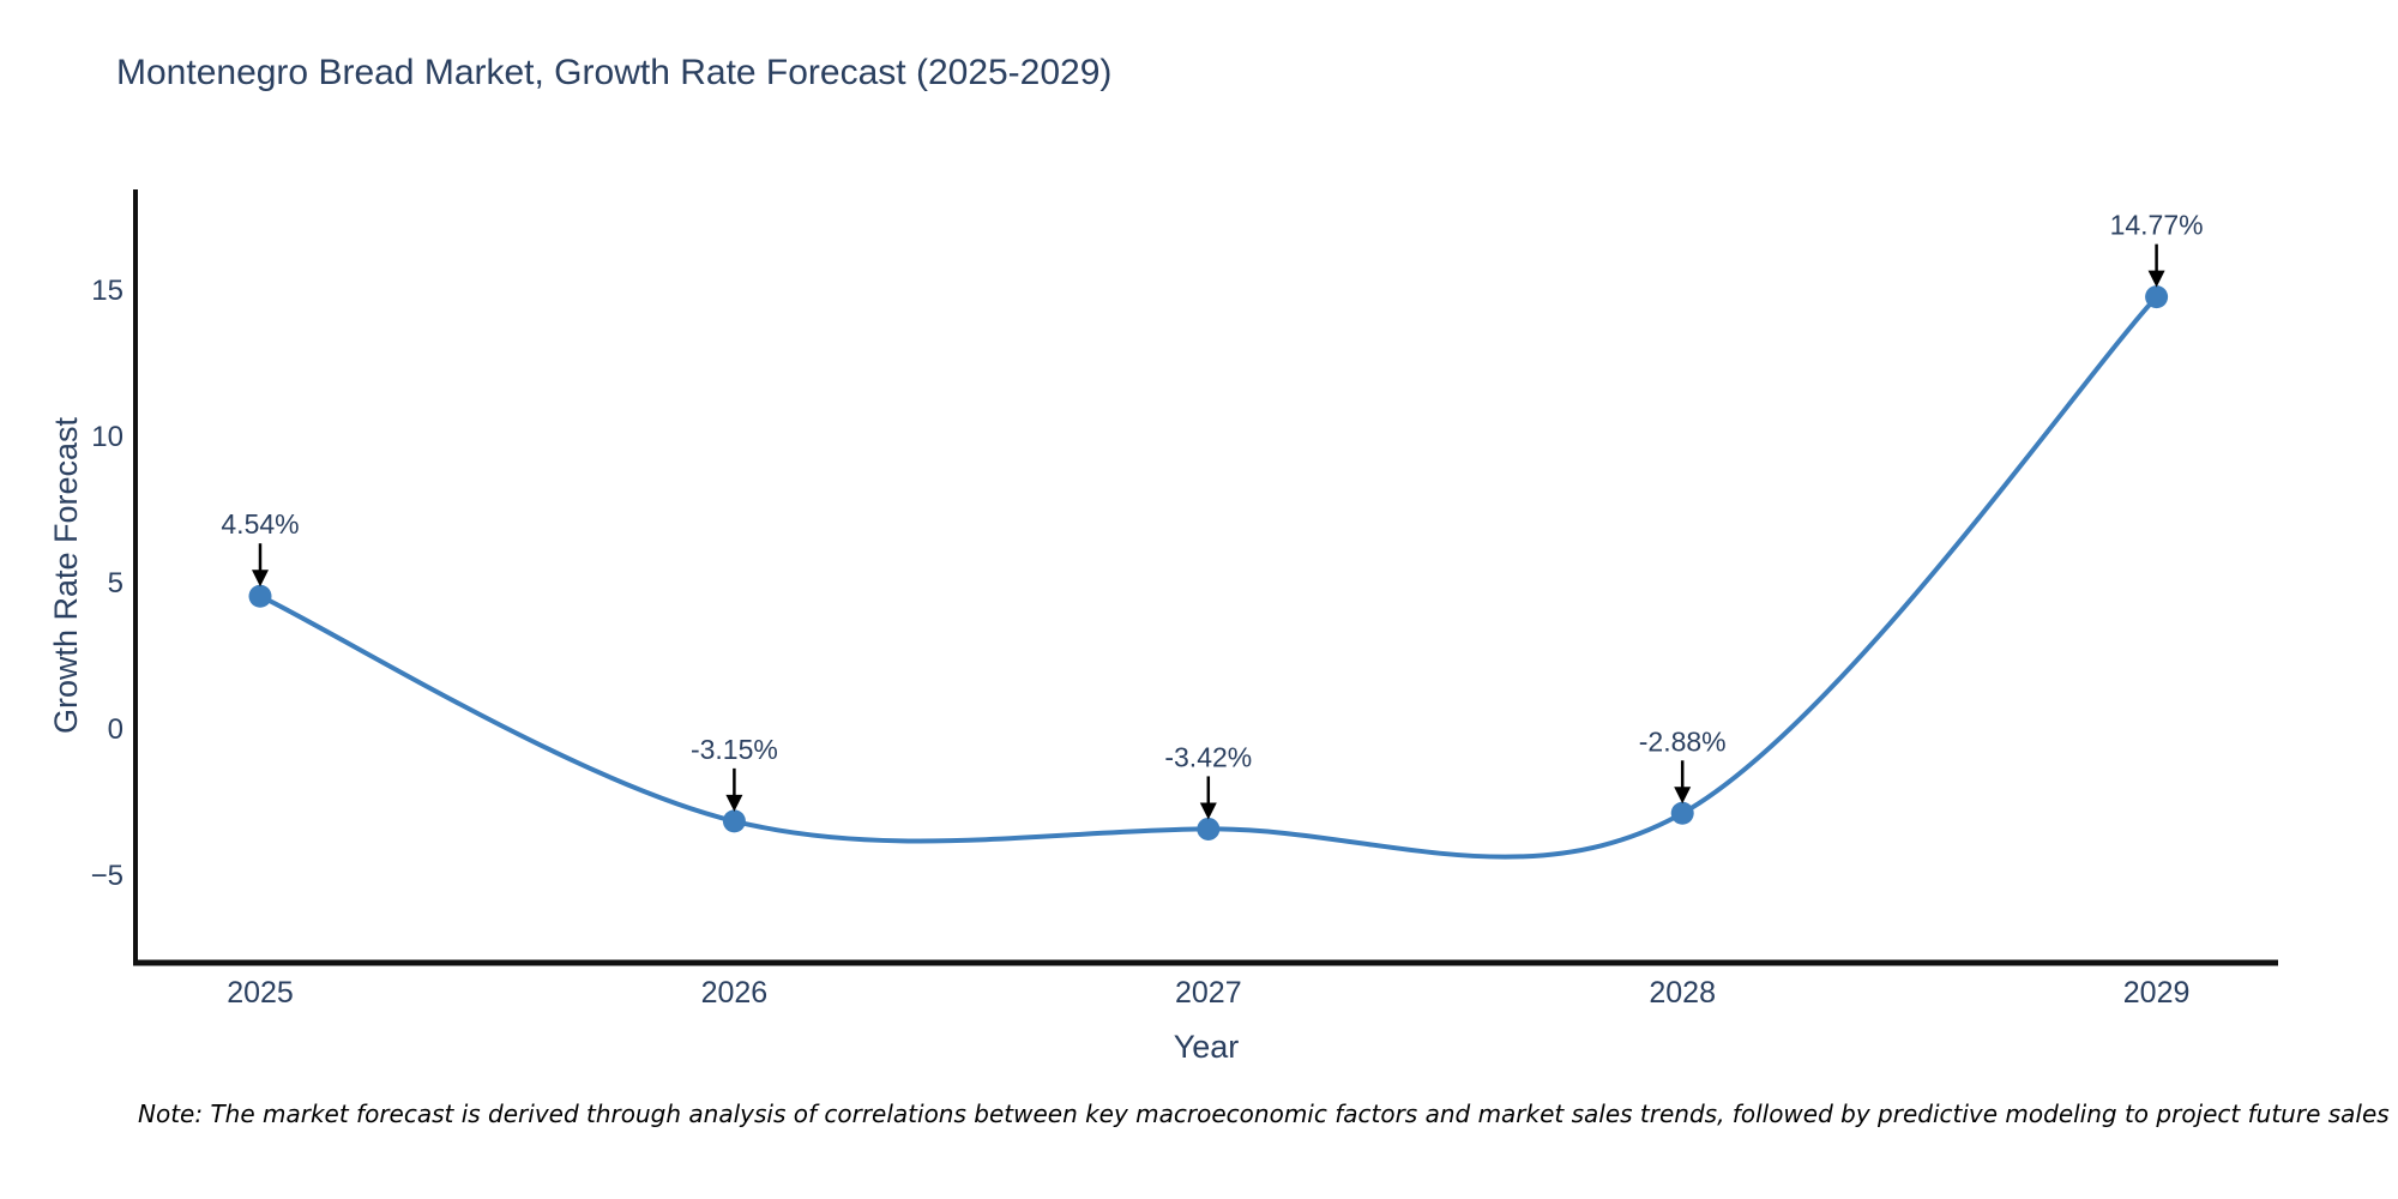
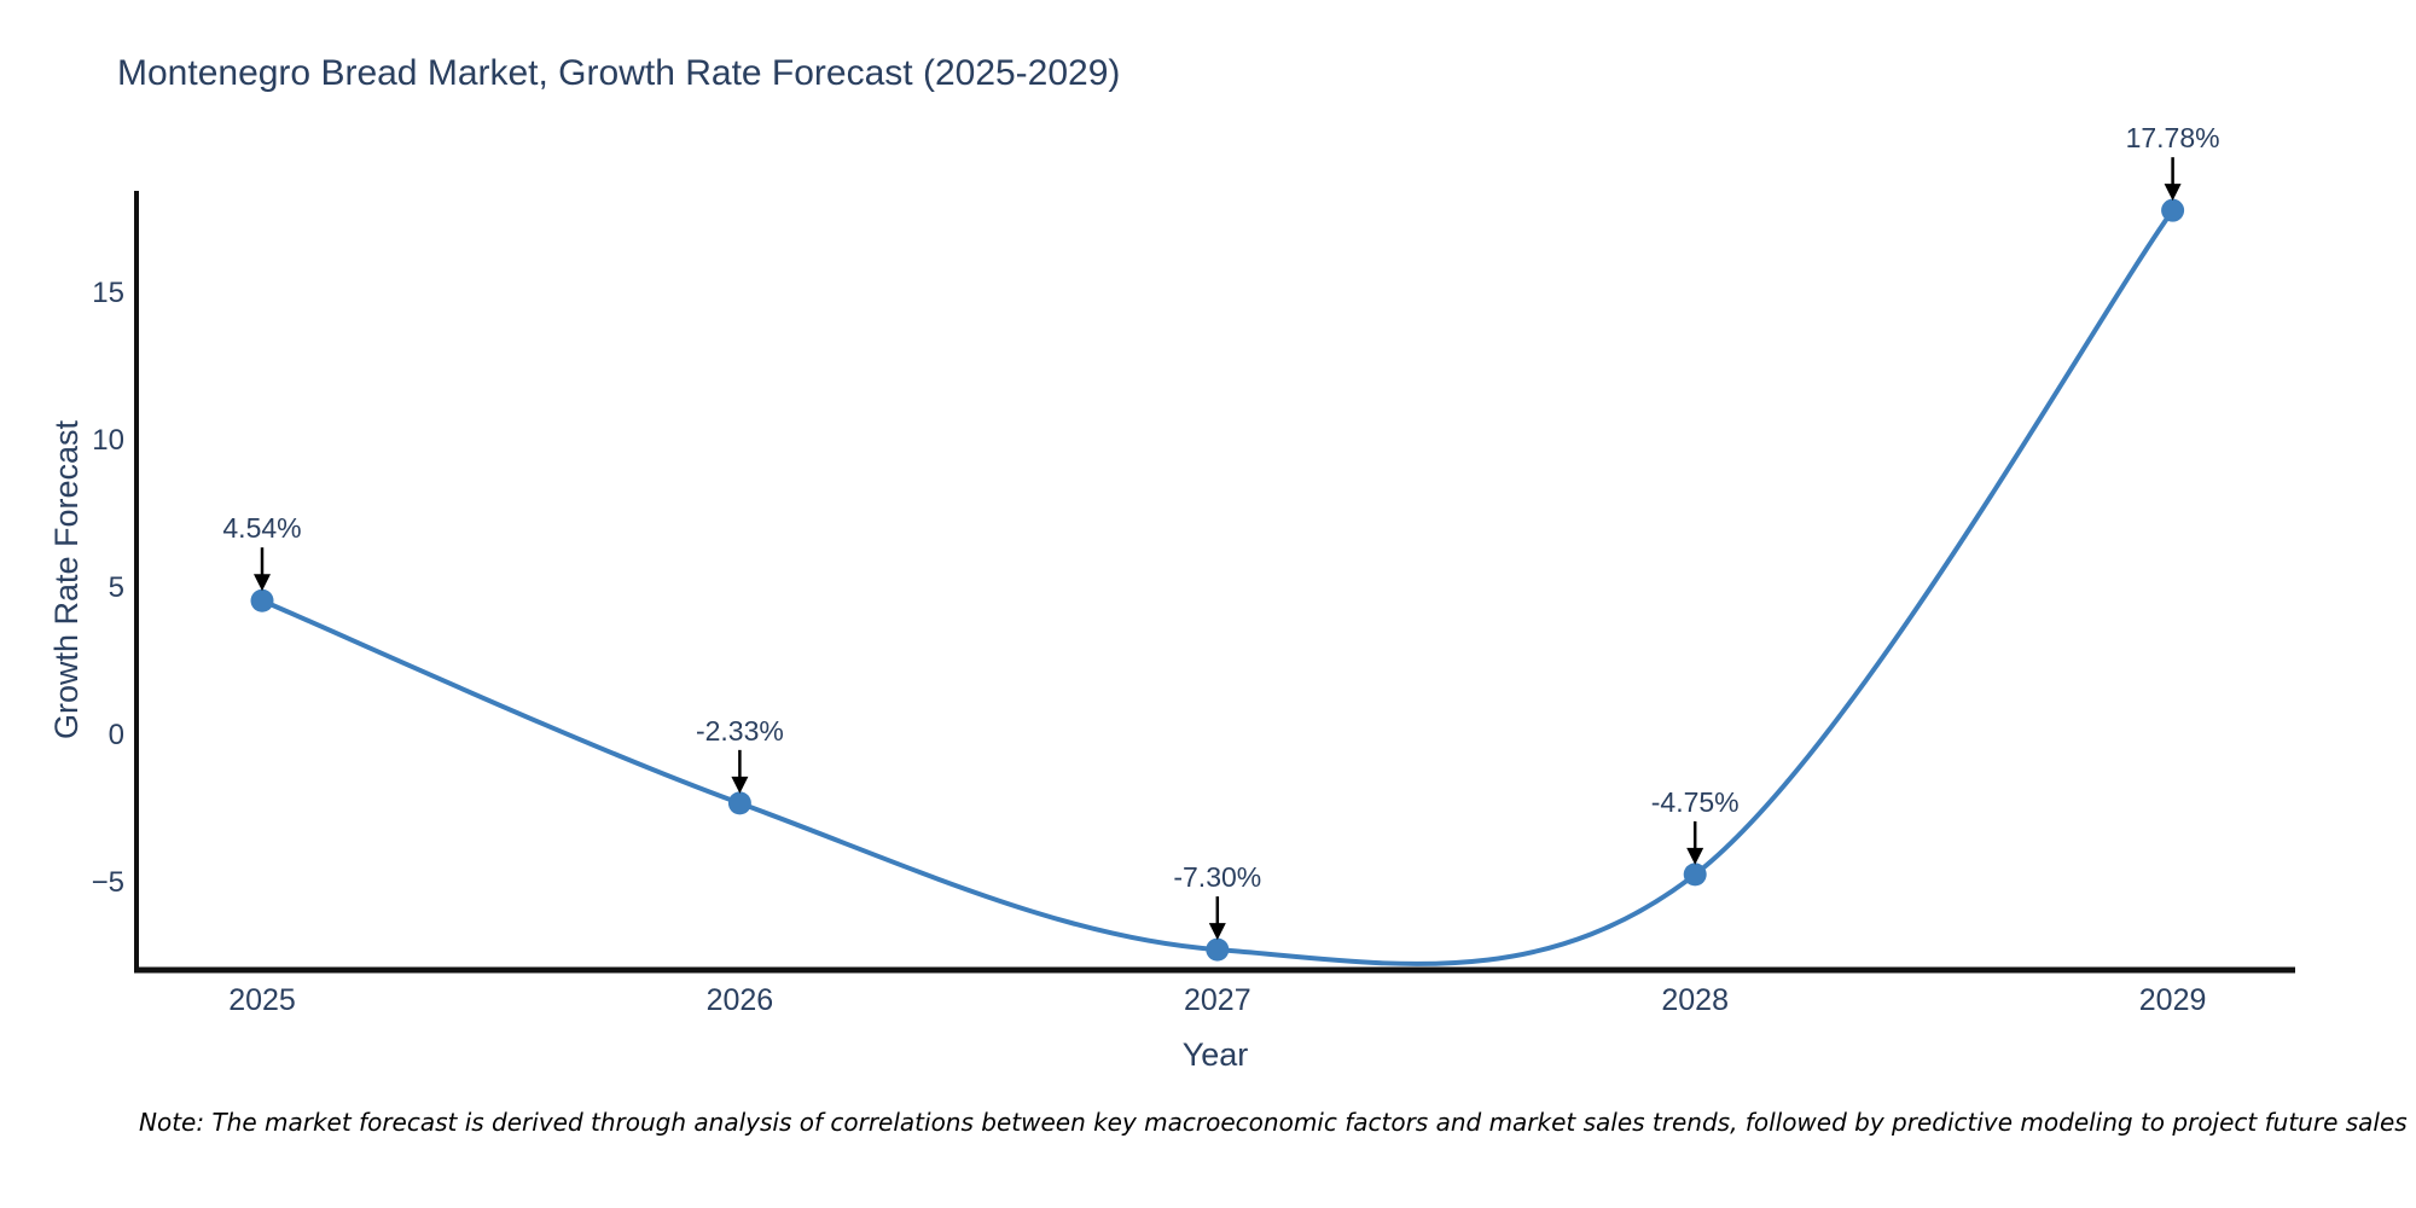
2026: -3.15% -> -2.33%
2027: -3.42% -> -7.30%
2028: -2.88% -> -4.75%
2029: 14.77% -> 17.78%
